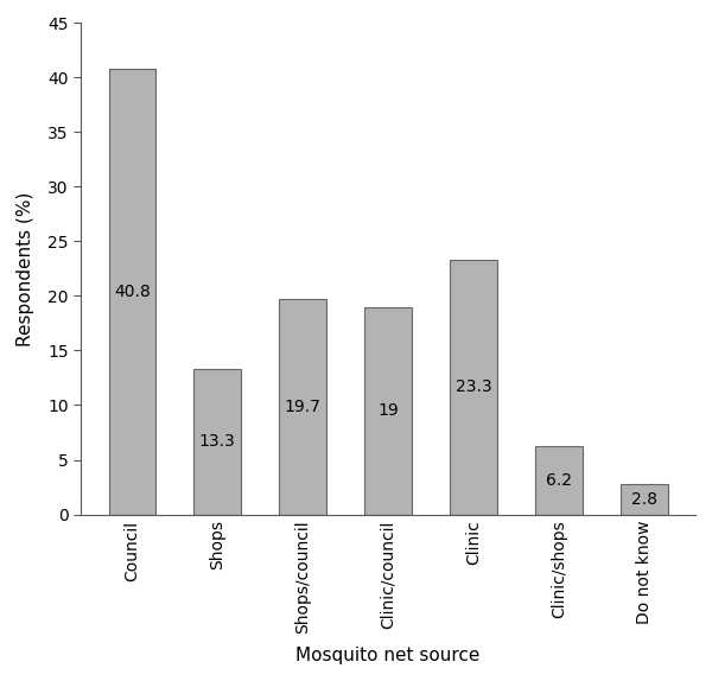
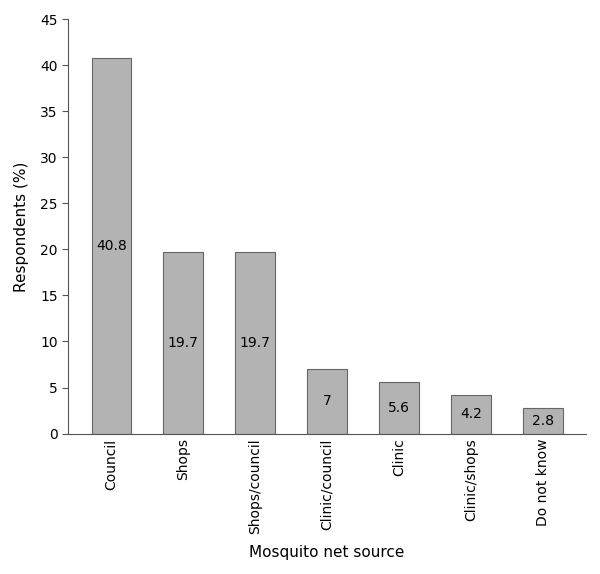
Shops: 13.3 -> 19.7
Clinic/council: 19 -> 7
Clinic: 23.3 -> 5.6
Clinic/shops: 6.2 -> 4.2
